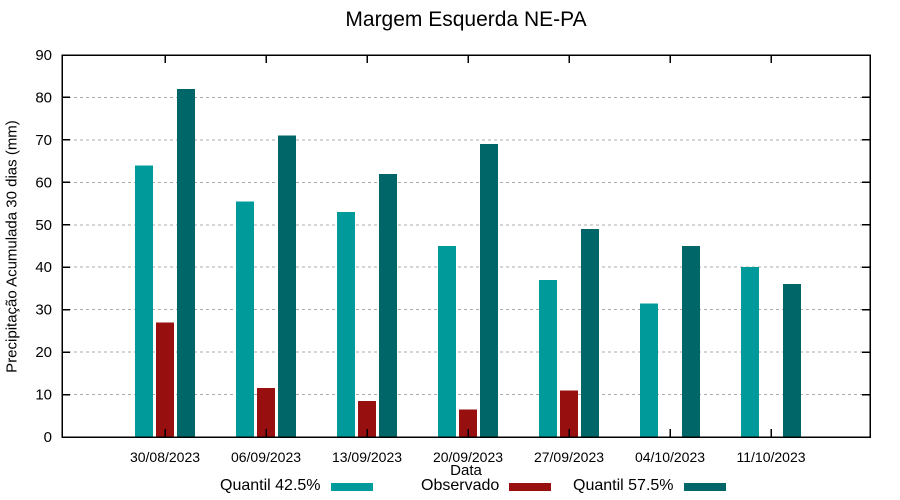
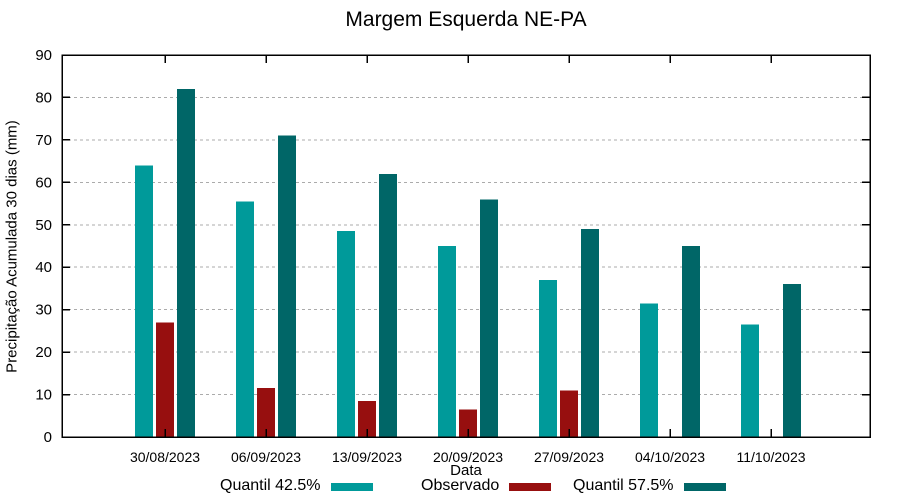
Quantil 42.5%/13/09/2023: 53 -> 48
Quantil 57.5%/20/09/2023: 69 -> 56
Quantil 42.5%/11/10/2023: 40 -> 26
